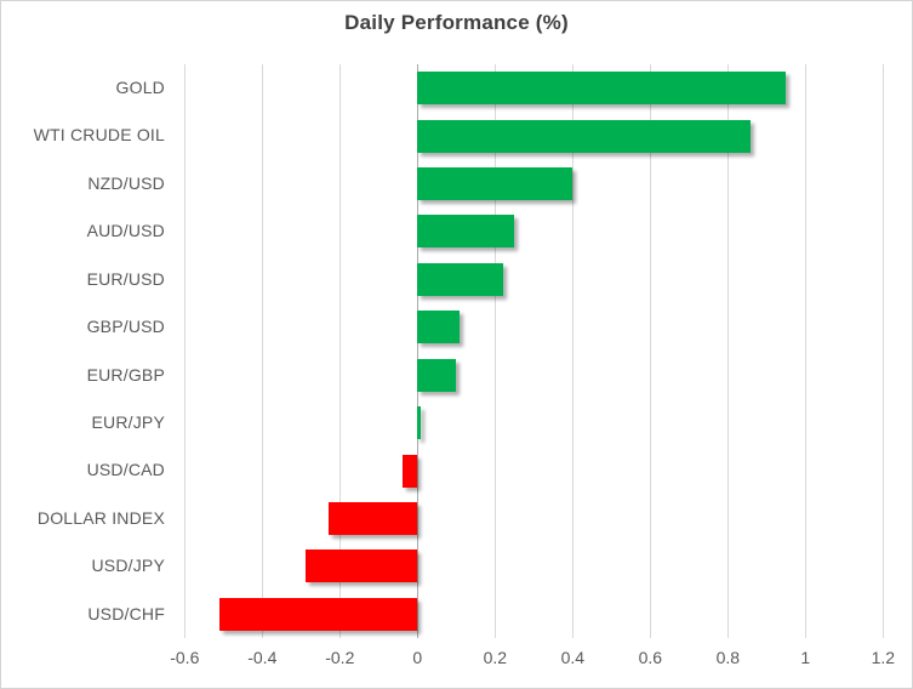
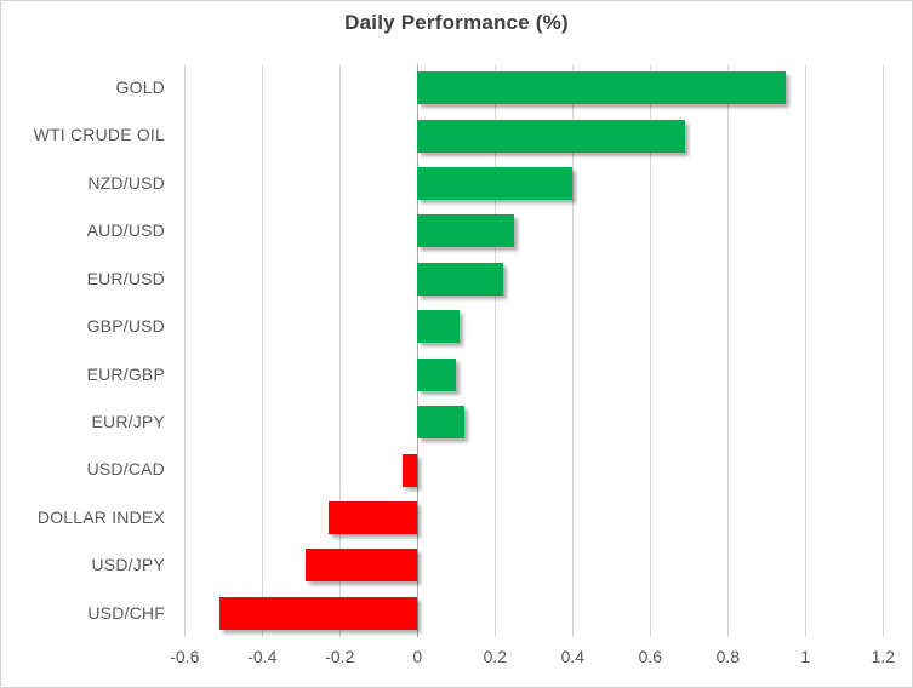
WTI CRUDE OIL: 0.86 -> 0.69
EUR/JPY: 0.01 -> 0.12
